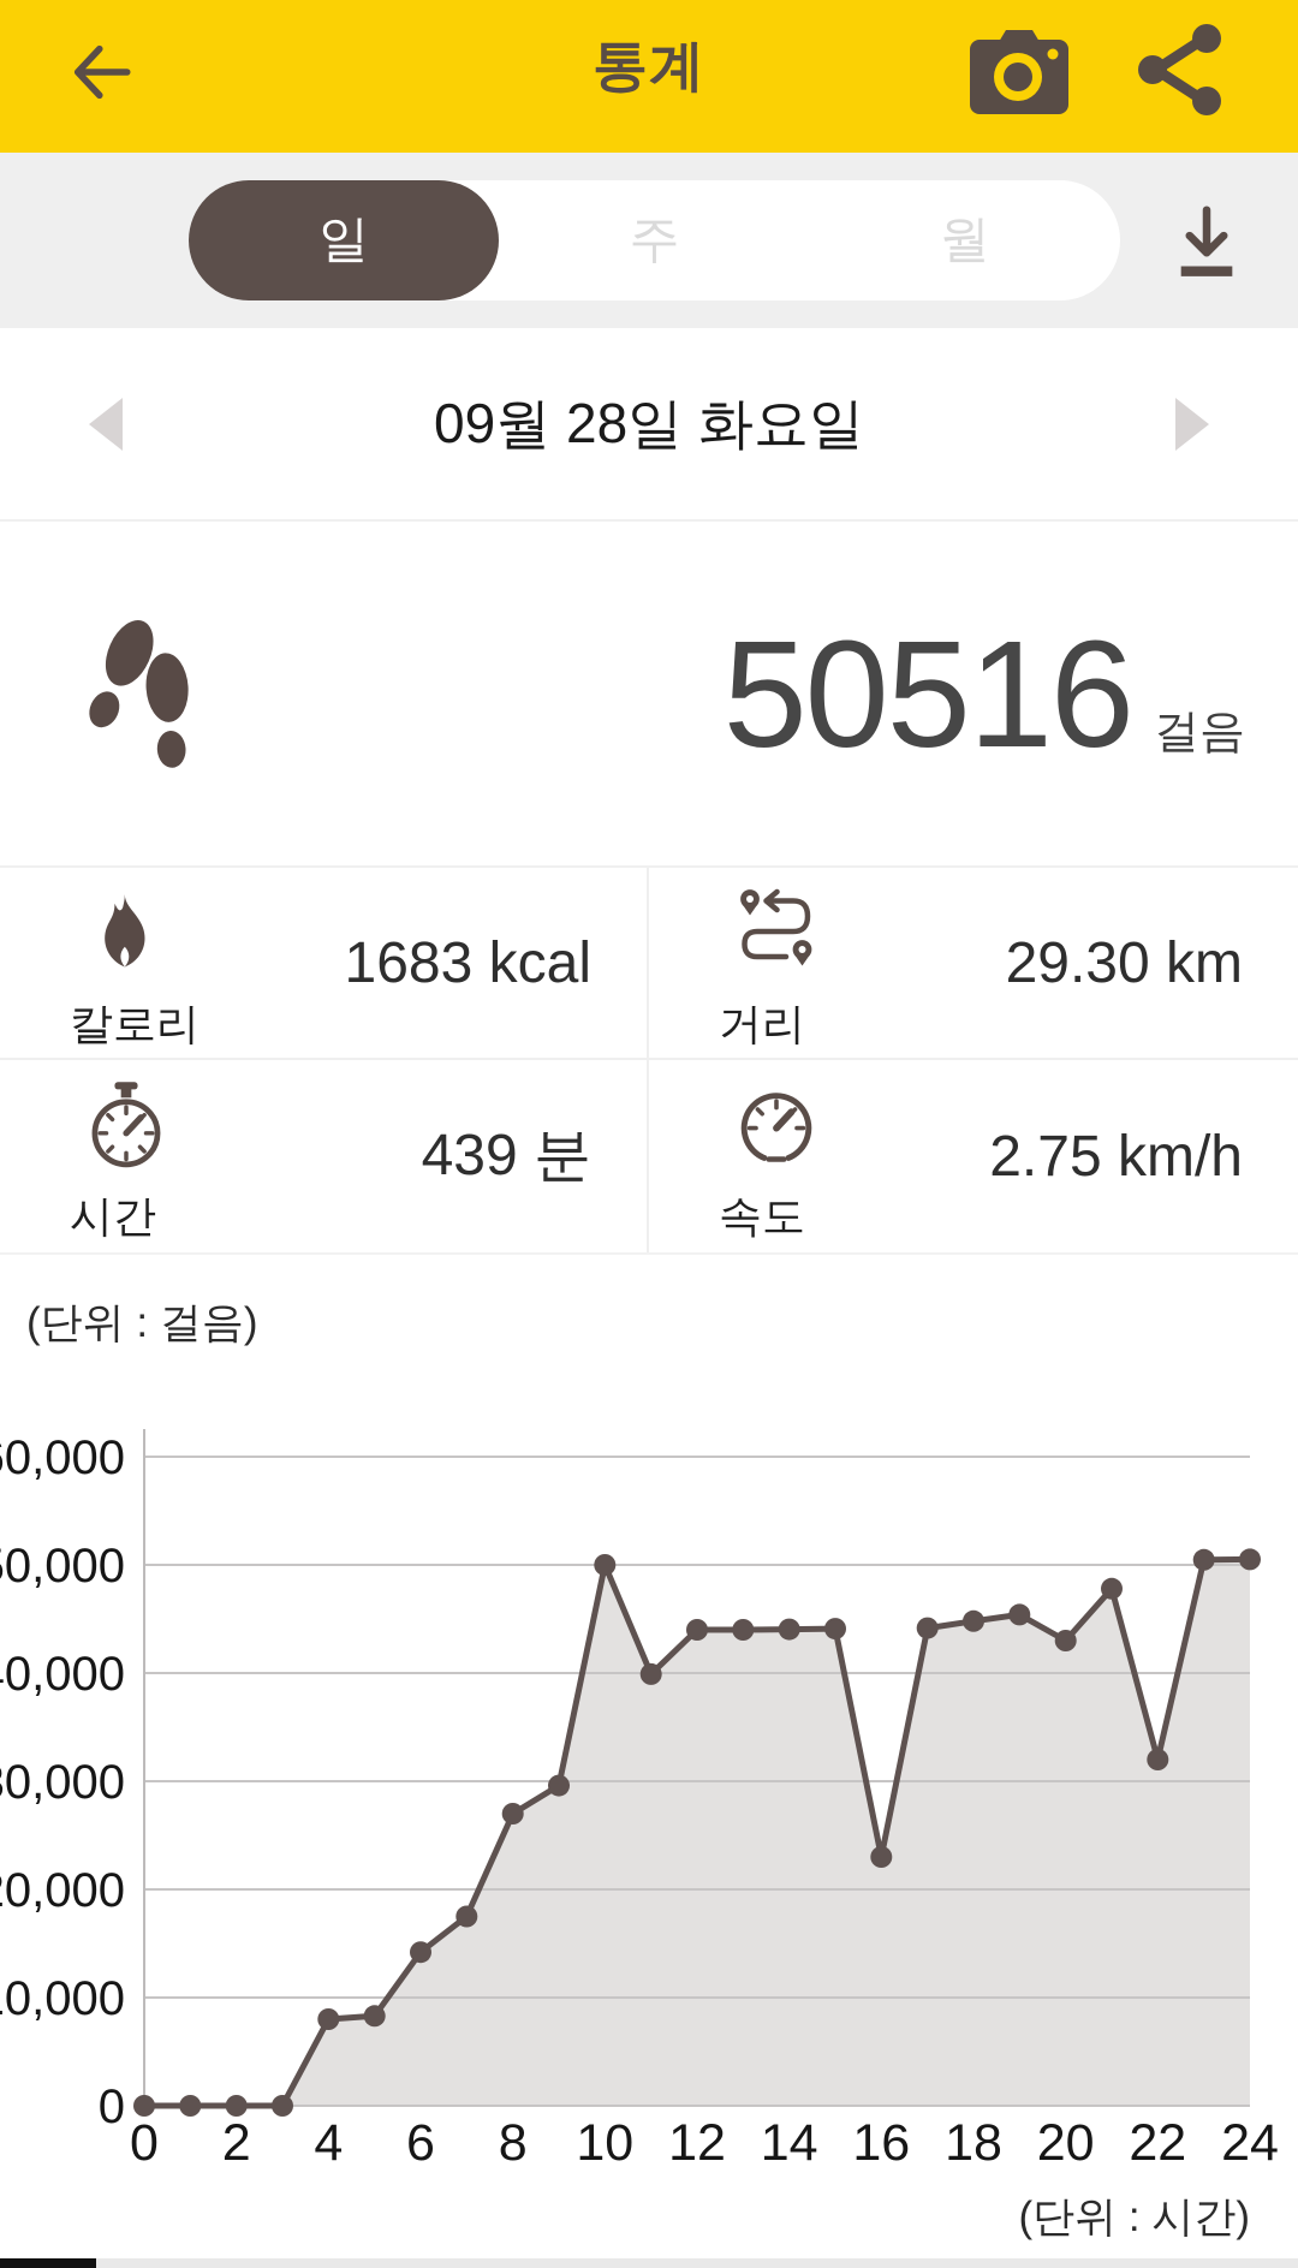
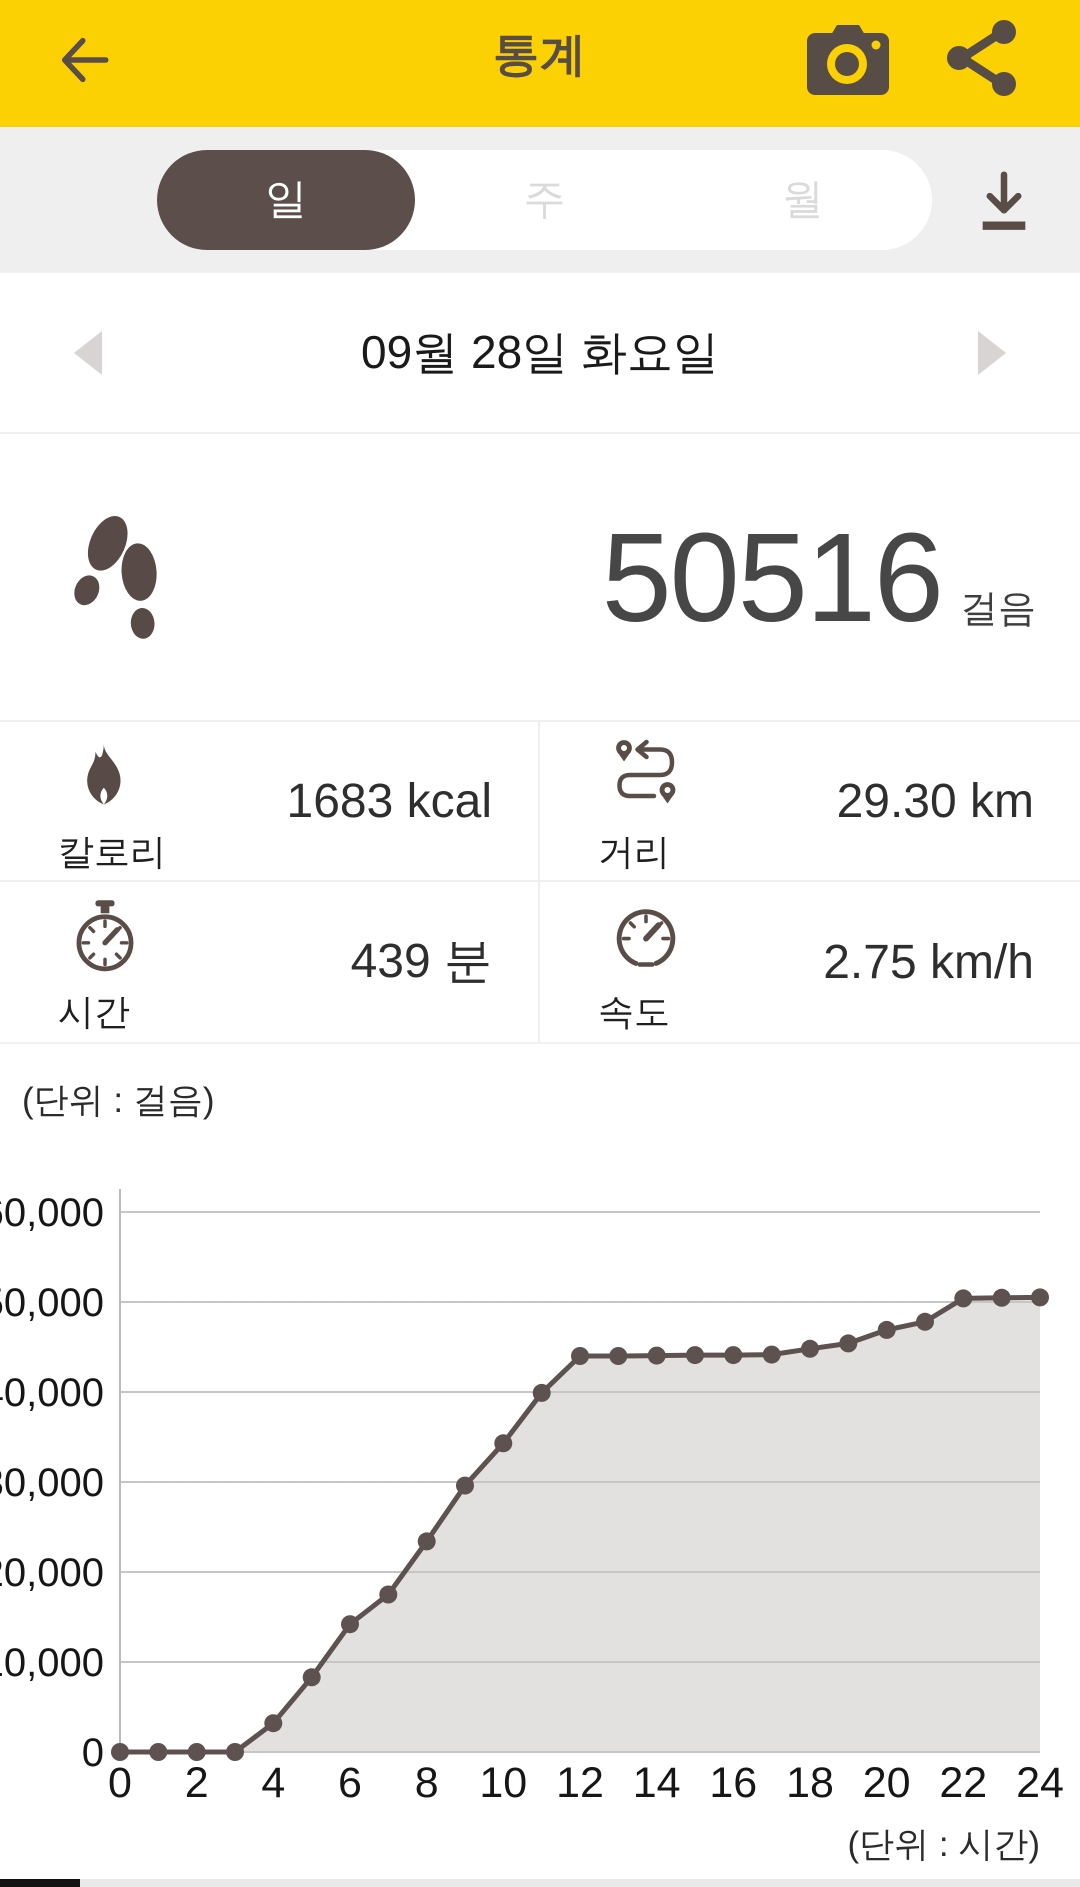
4: 8000 -> 3000
8: 27000 -> 23000
10: 50000 -> 34000
16: 23000 -> 44000
20: 43000 -> 47000
22: 32000 -> 50000
